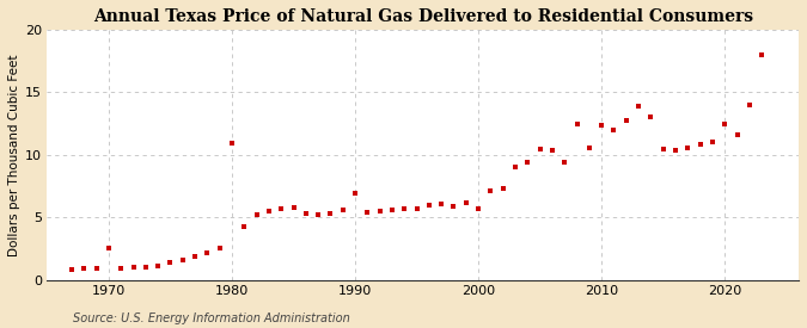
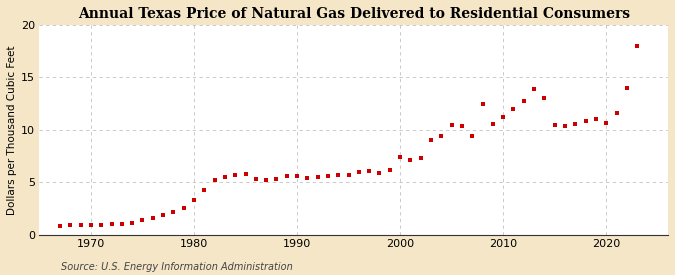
1970: 2.5 -> 0.9
1980: 10.9 -> 3.3
1990: 6.9 -> 5.6
2000: 5.7 -> 7.4
2010: 12.4 -> 11.2
2020: 12.5 -> 10.6
